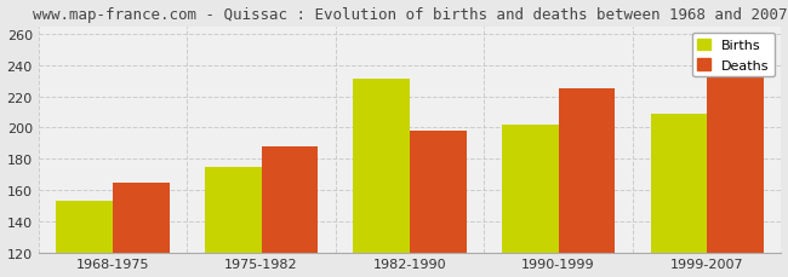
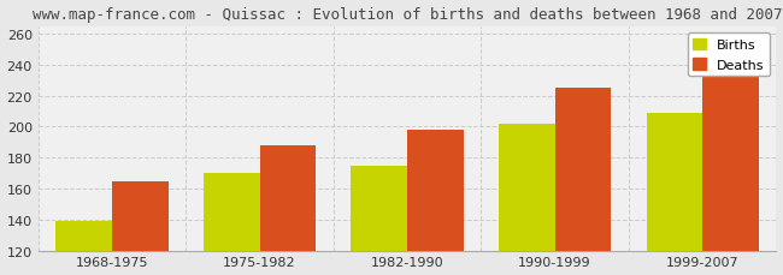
Births/1968-1975: 153 -> 139
Births/1975-1982: 175 -> 170
Births/1982-1990: 231 -> 175
